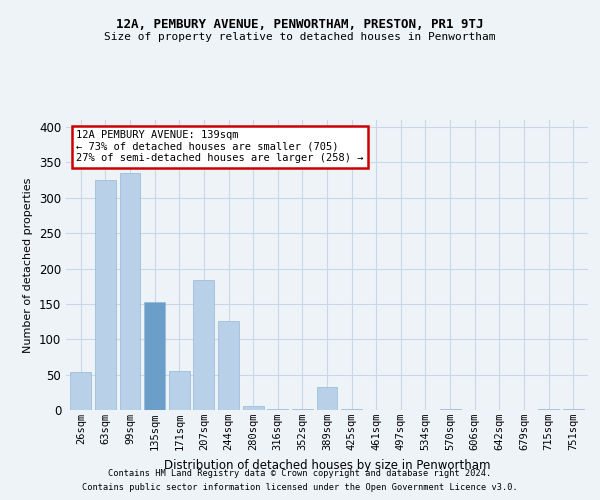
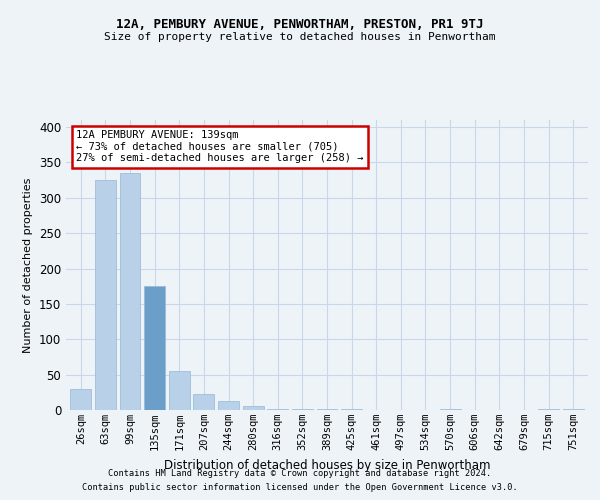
26sqm: 54 -> 30
135sqm: 152 -> 175
207sqm: 184 -> 23
244sqm: 126 -> 13
389sqm: 32 -> 1
